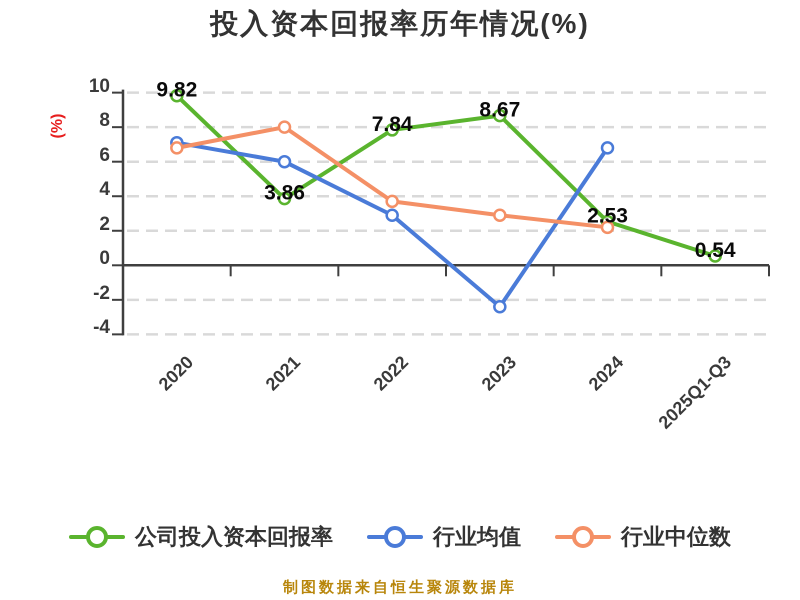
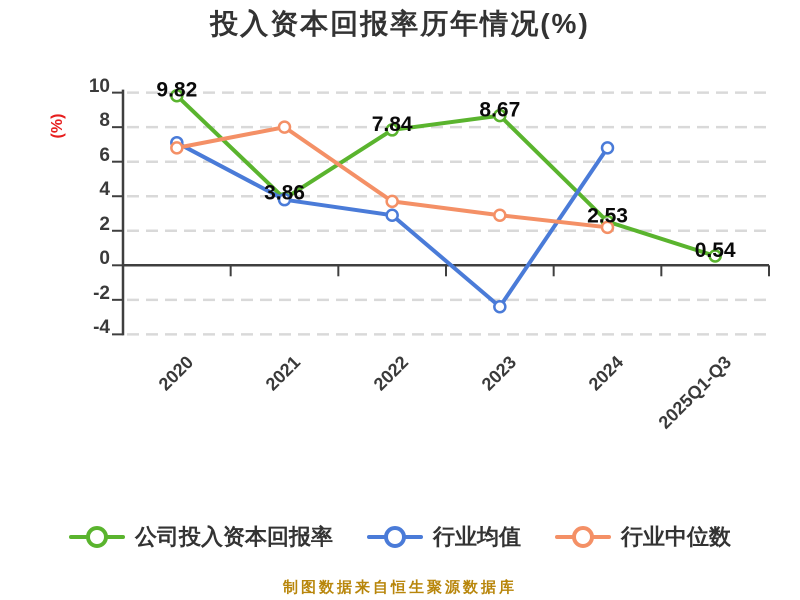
行业均值/2021: 6.0 -> 3.8
